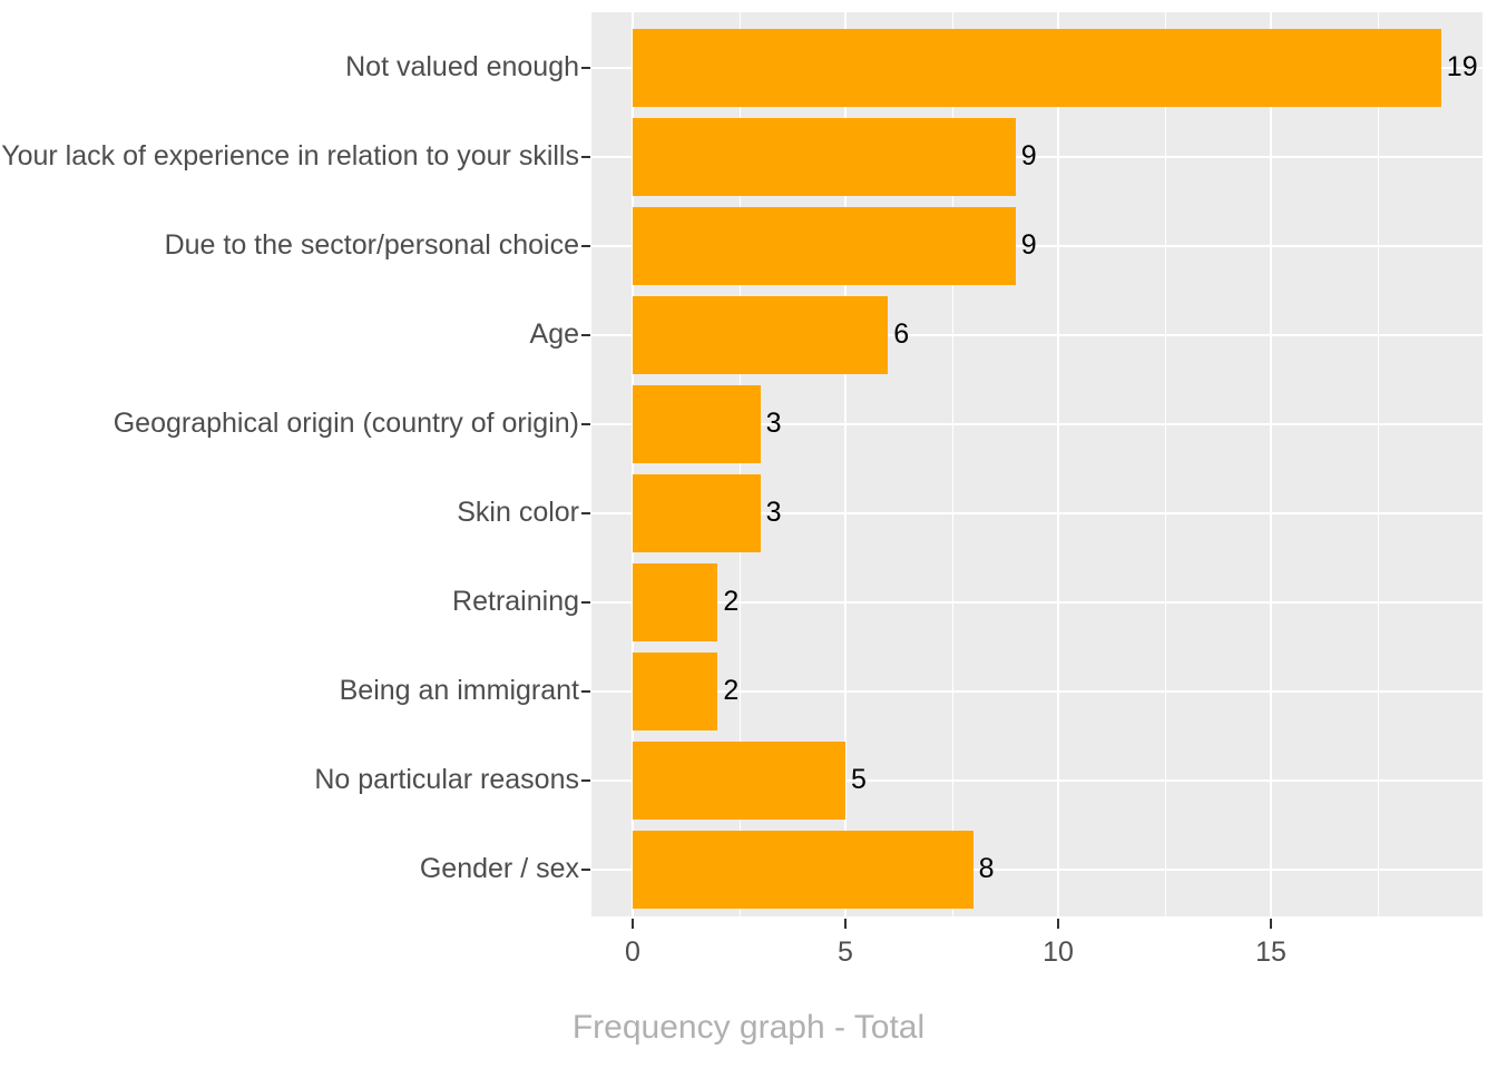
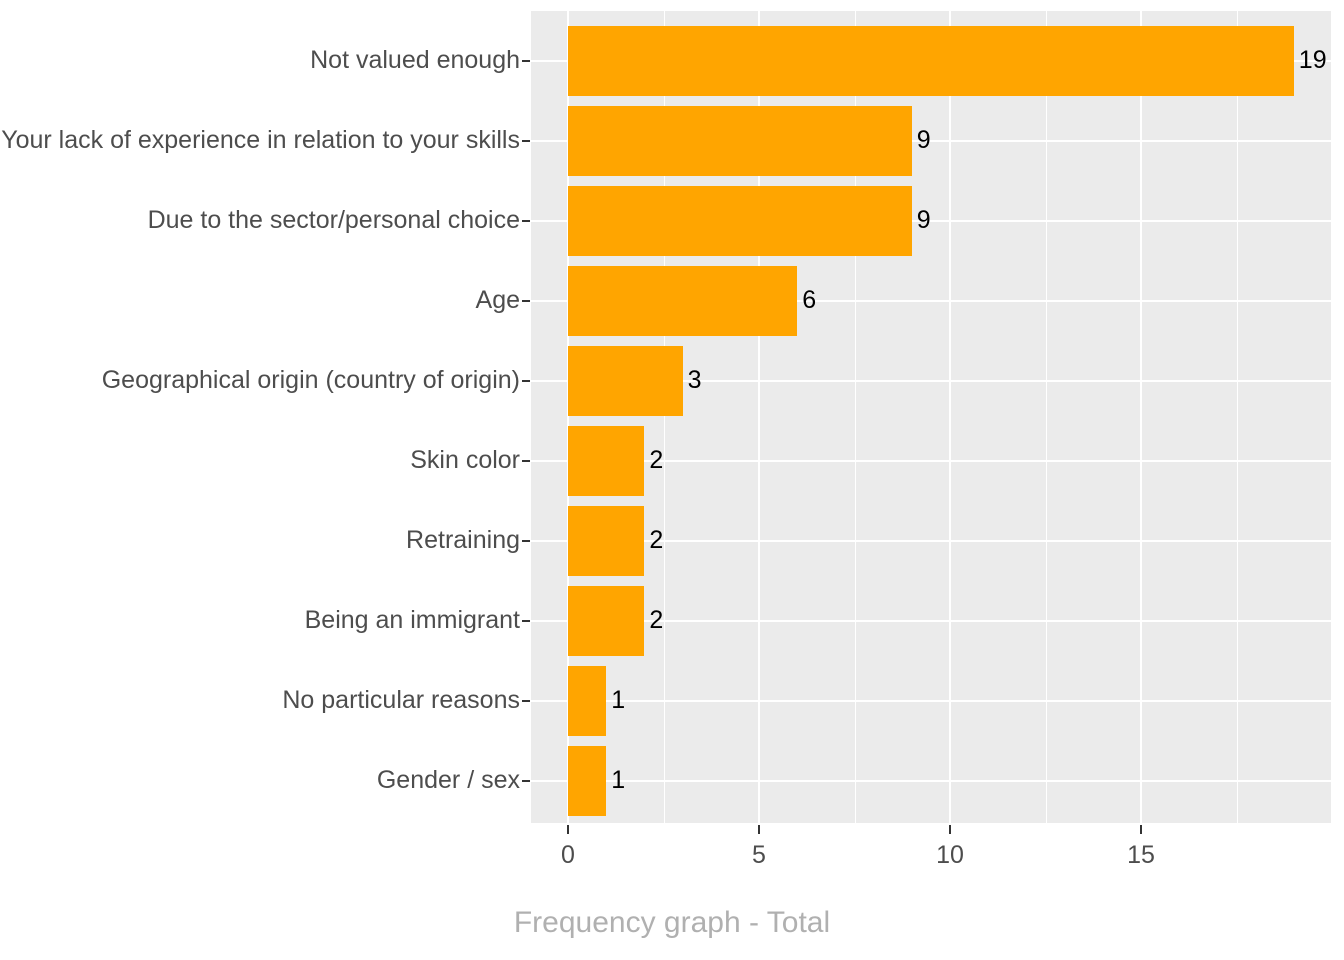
Skin color: 3 -> 2
No particular reasons: 5 -> 1
Gender / sex: 8 -> 1
